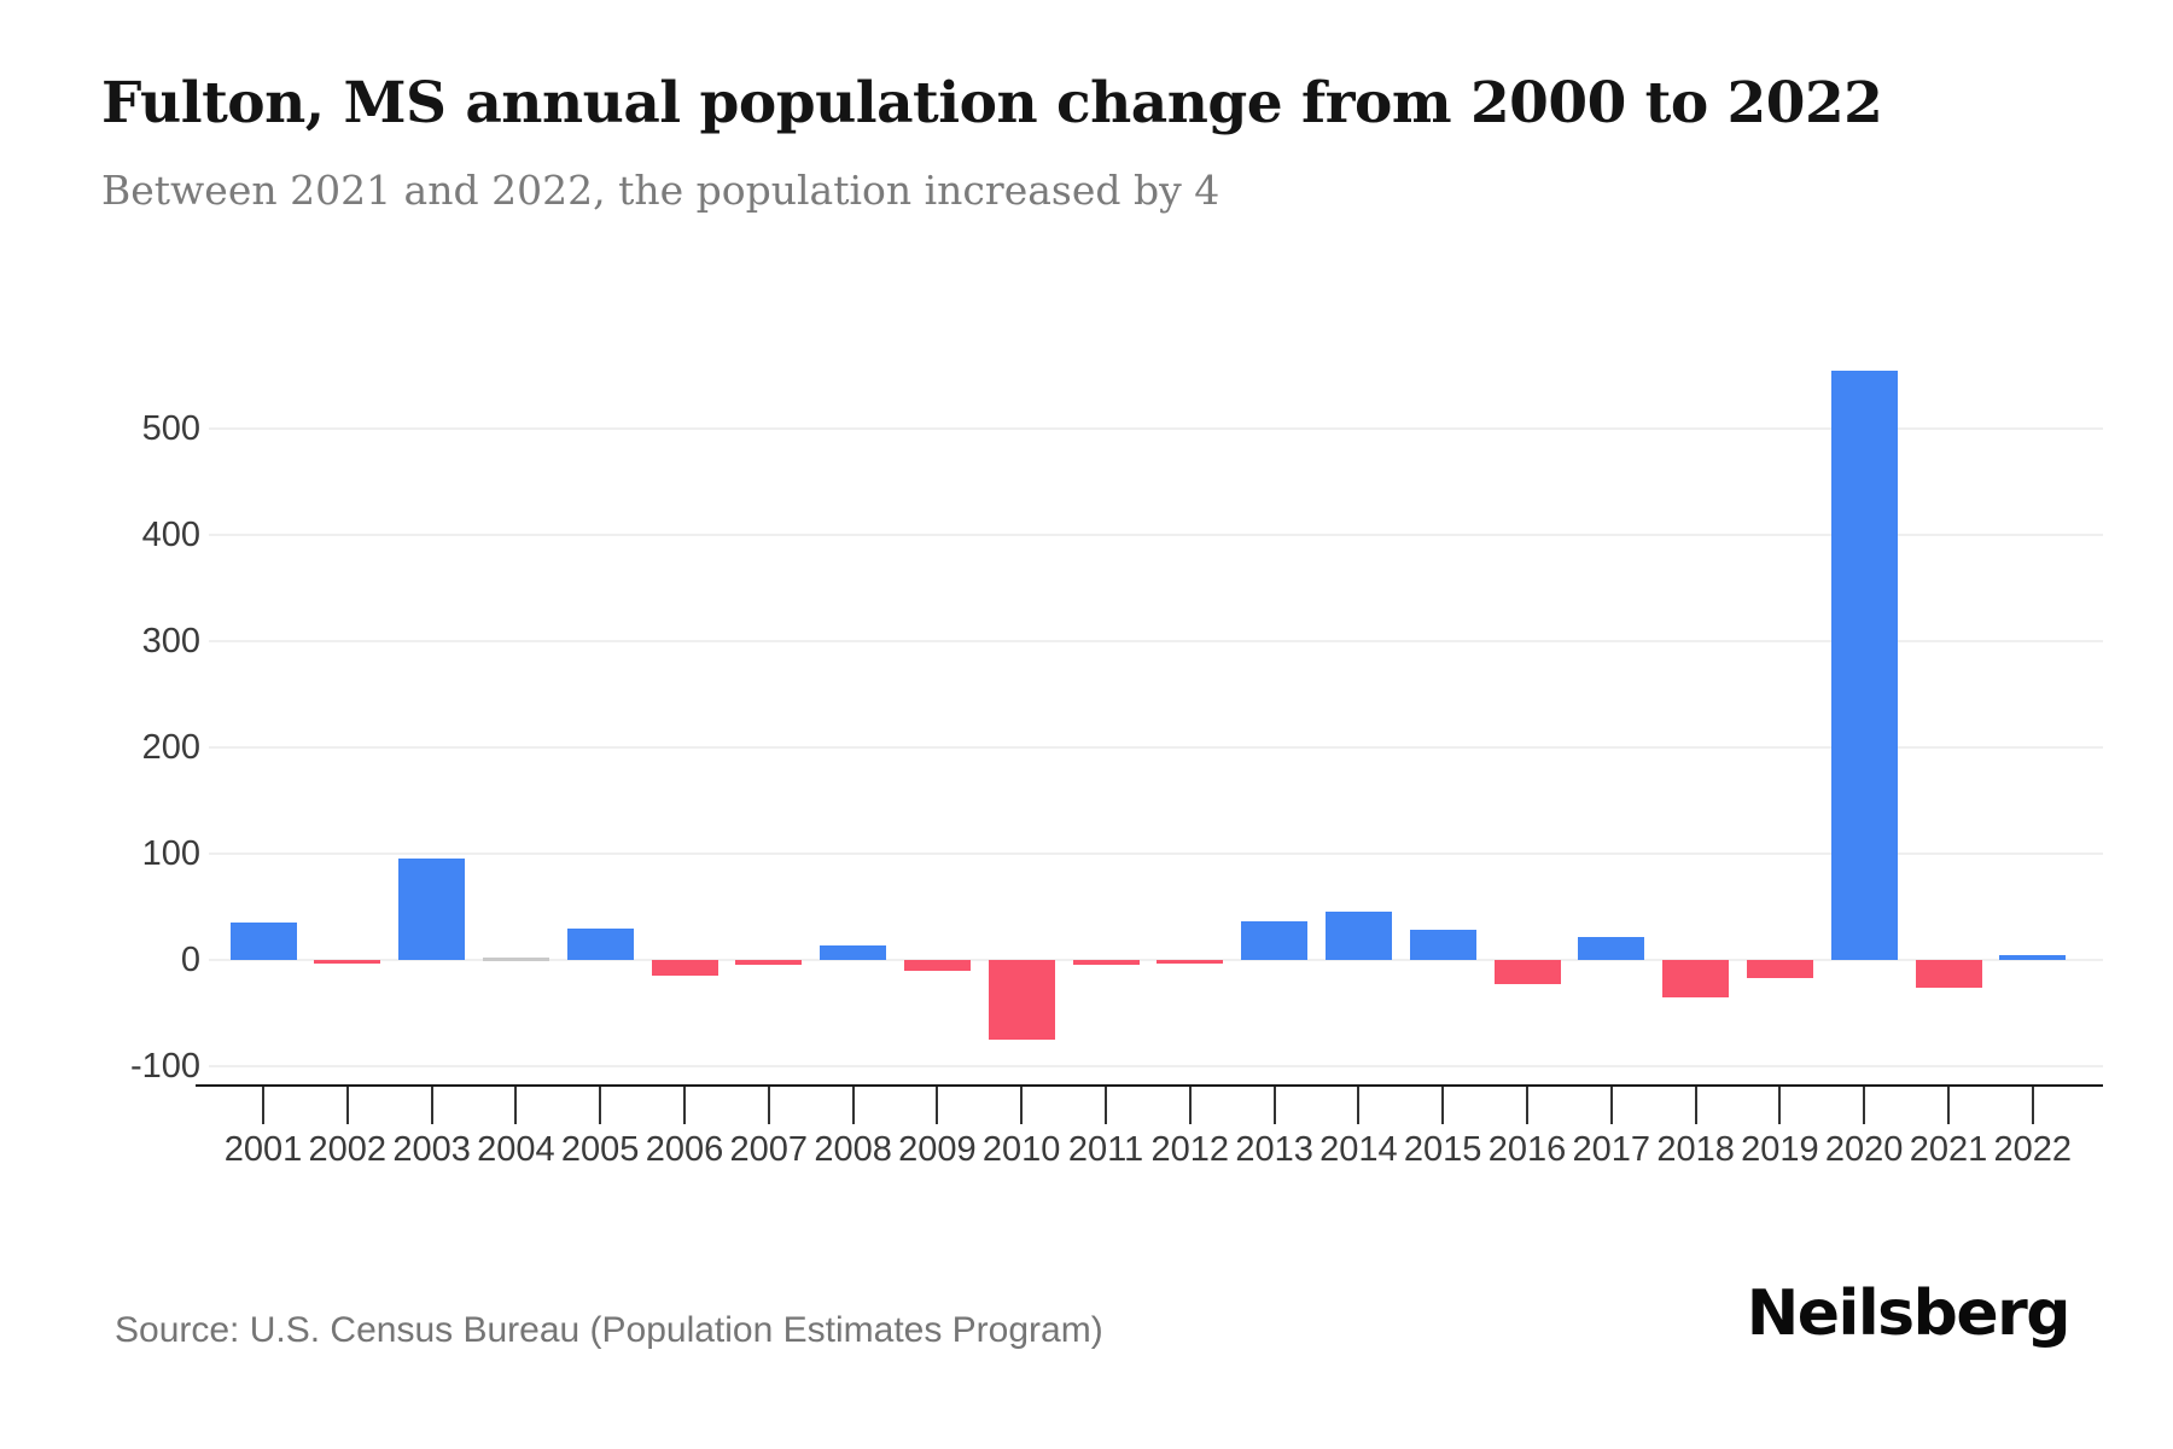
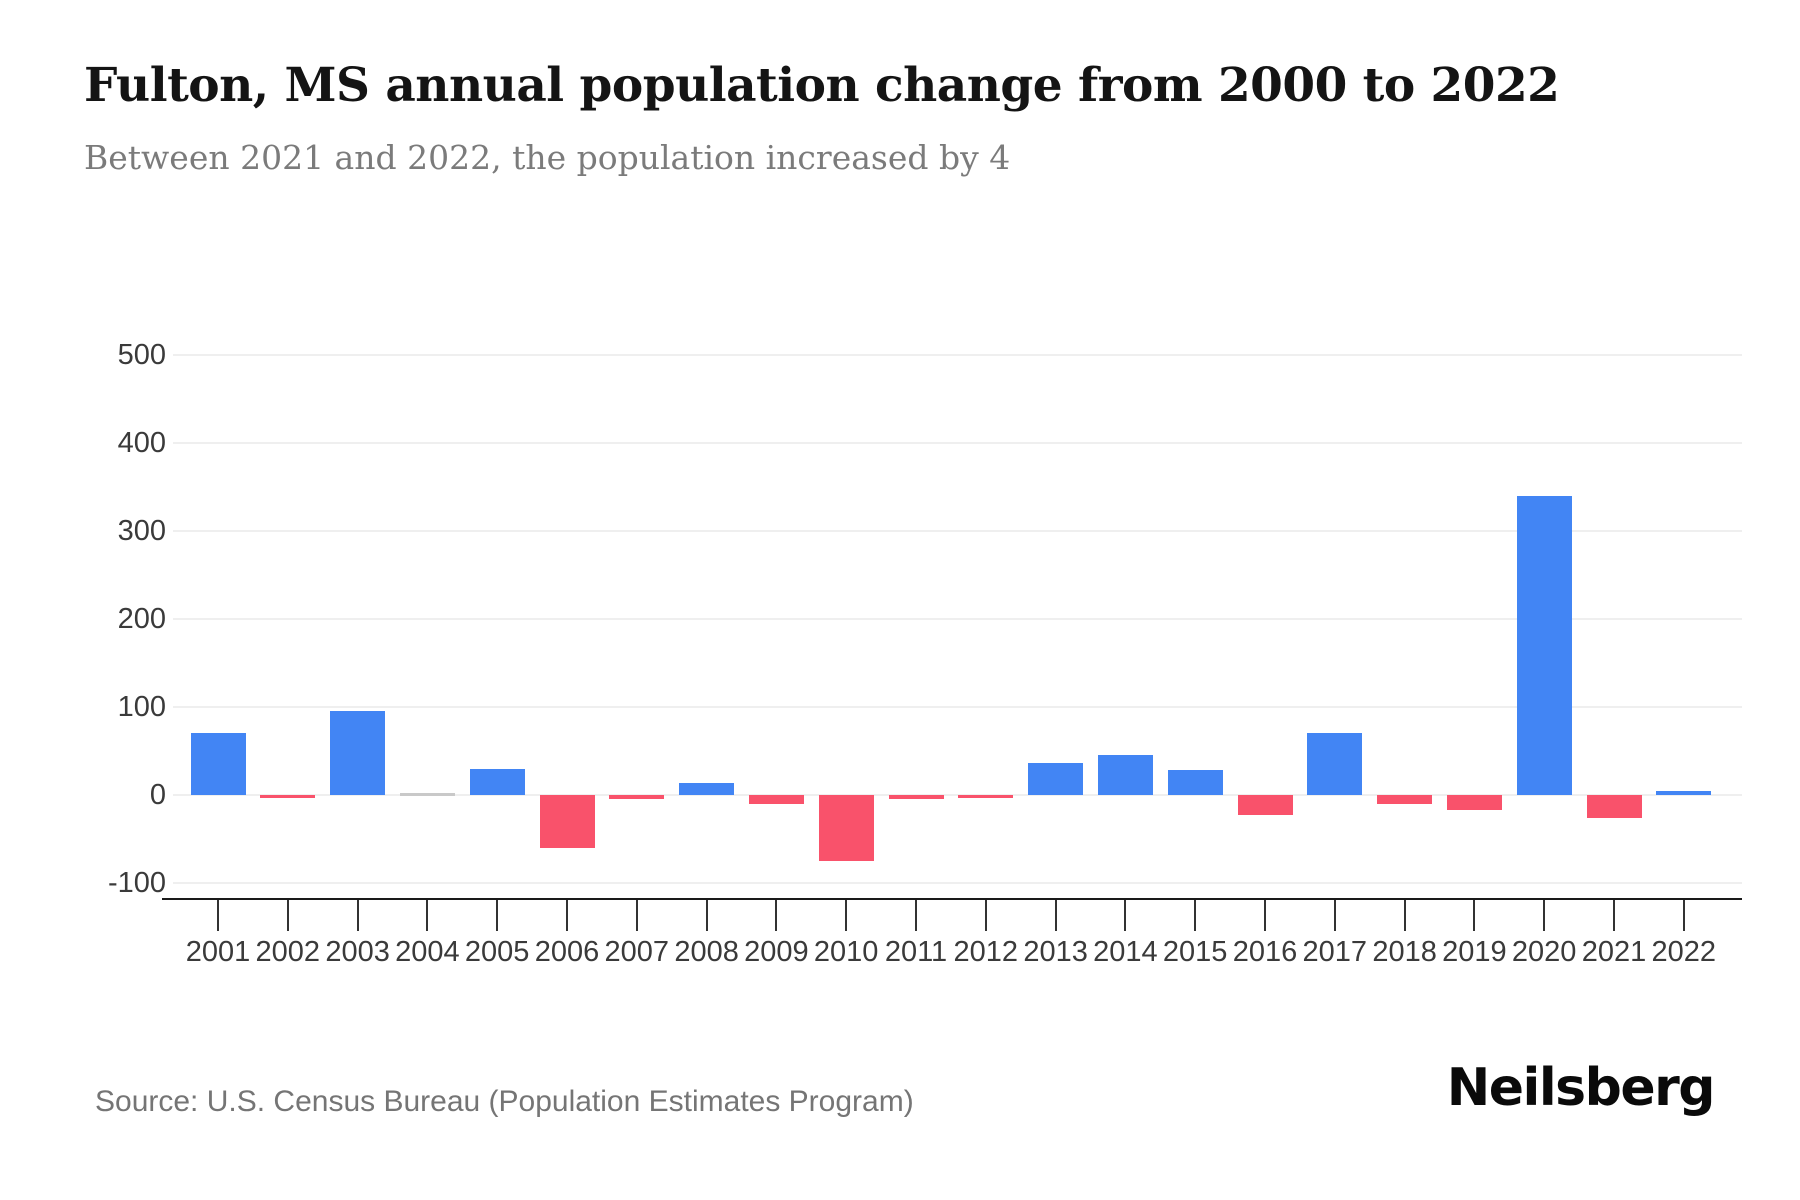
2001: 40 -> 70
2006: -20 -> -60
2017: 20 -> 70
2018: -40 -> -10
2020: 560 -> 340
